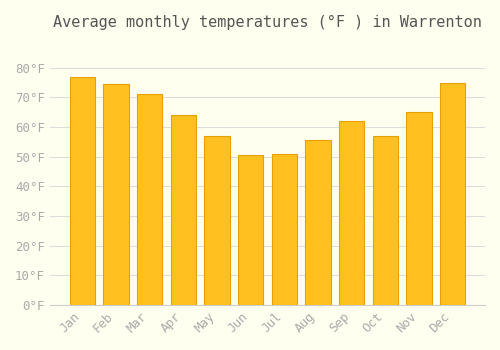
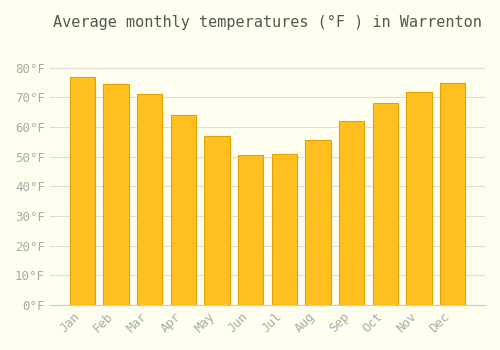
Oct: 57.0°F -> 68.0°F
Nov: 65.0°F -> 72.0°F
